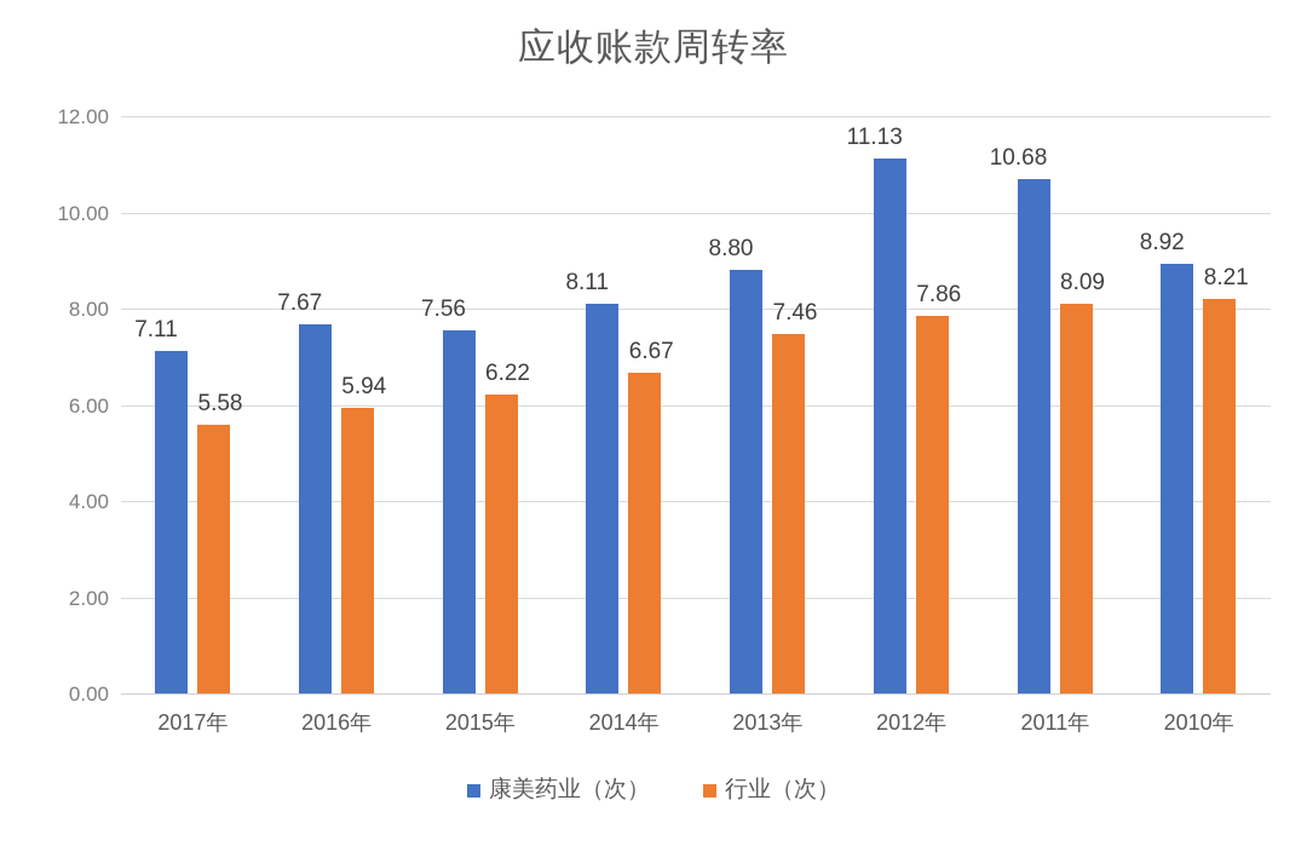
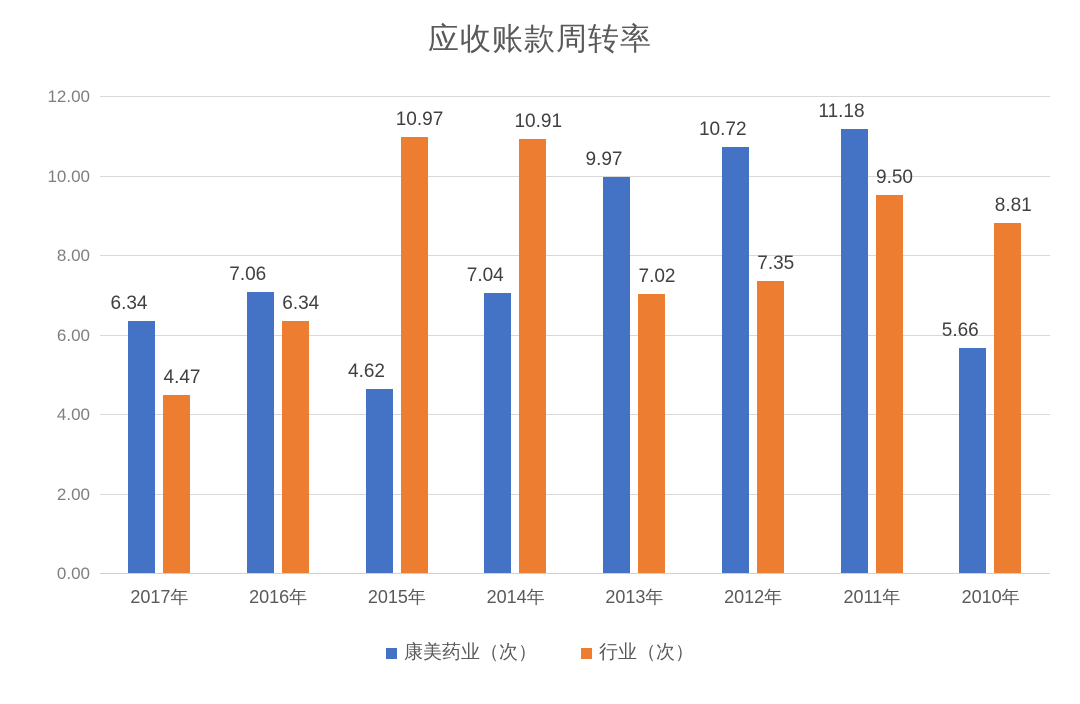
康美药业（次）/2017年: 7.11 -> 6.34
行业（次）/2017年: 5.58 -> 4.47
康美药业（次）/2016年: 7.67 -> 7.06
行业（次）/2016年: 5.94 -> 6.34
康美药业（次）/2015年: 7.56 -> 4.62
行业（次）/2015年: 6.22 -> 10.97
康美药业（次）/2014年: 8.11 -> 7.04
行业（次）/2014年: 6.67 -> 10.91
康美药业（次）/2013年: 8.80 -> 9.97
行业（次）/2013年: 7.46 -> 7.02
康美药业（次）/2012年: 11.13 -> 10.72
行业（次）/2012年: 7.86 -> 7.35
康美药业（次）/2011年: 10.68 -> 11.18
行业（次）/2011年: 8.09 -> 9.50
康美药业（次）/2010年: 8.92 -> 5.66
行业（次）/2010年: 8.21 -> 8.81
